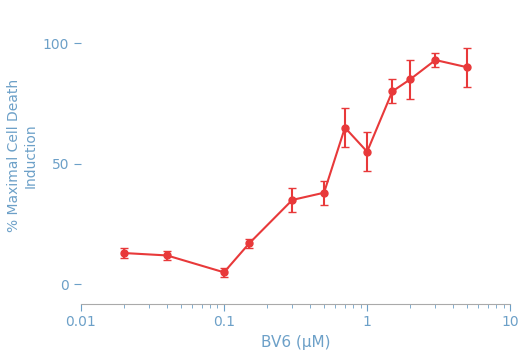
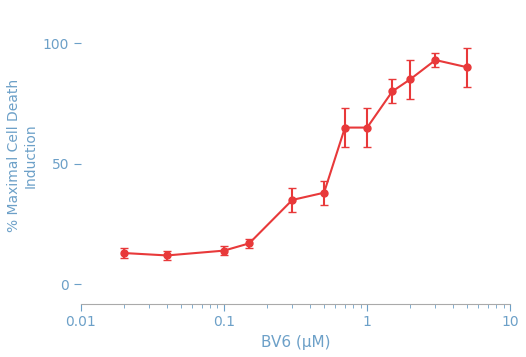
0.1: 5 -> 14
1: 55 -> 65
